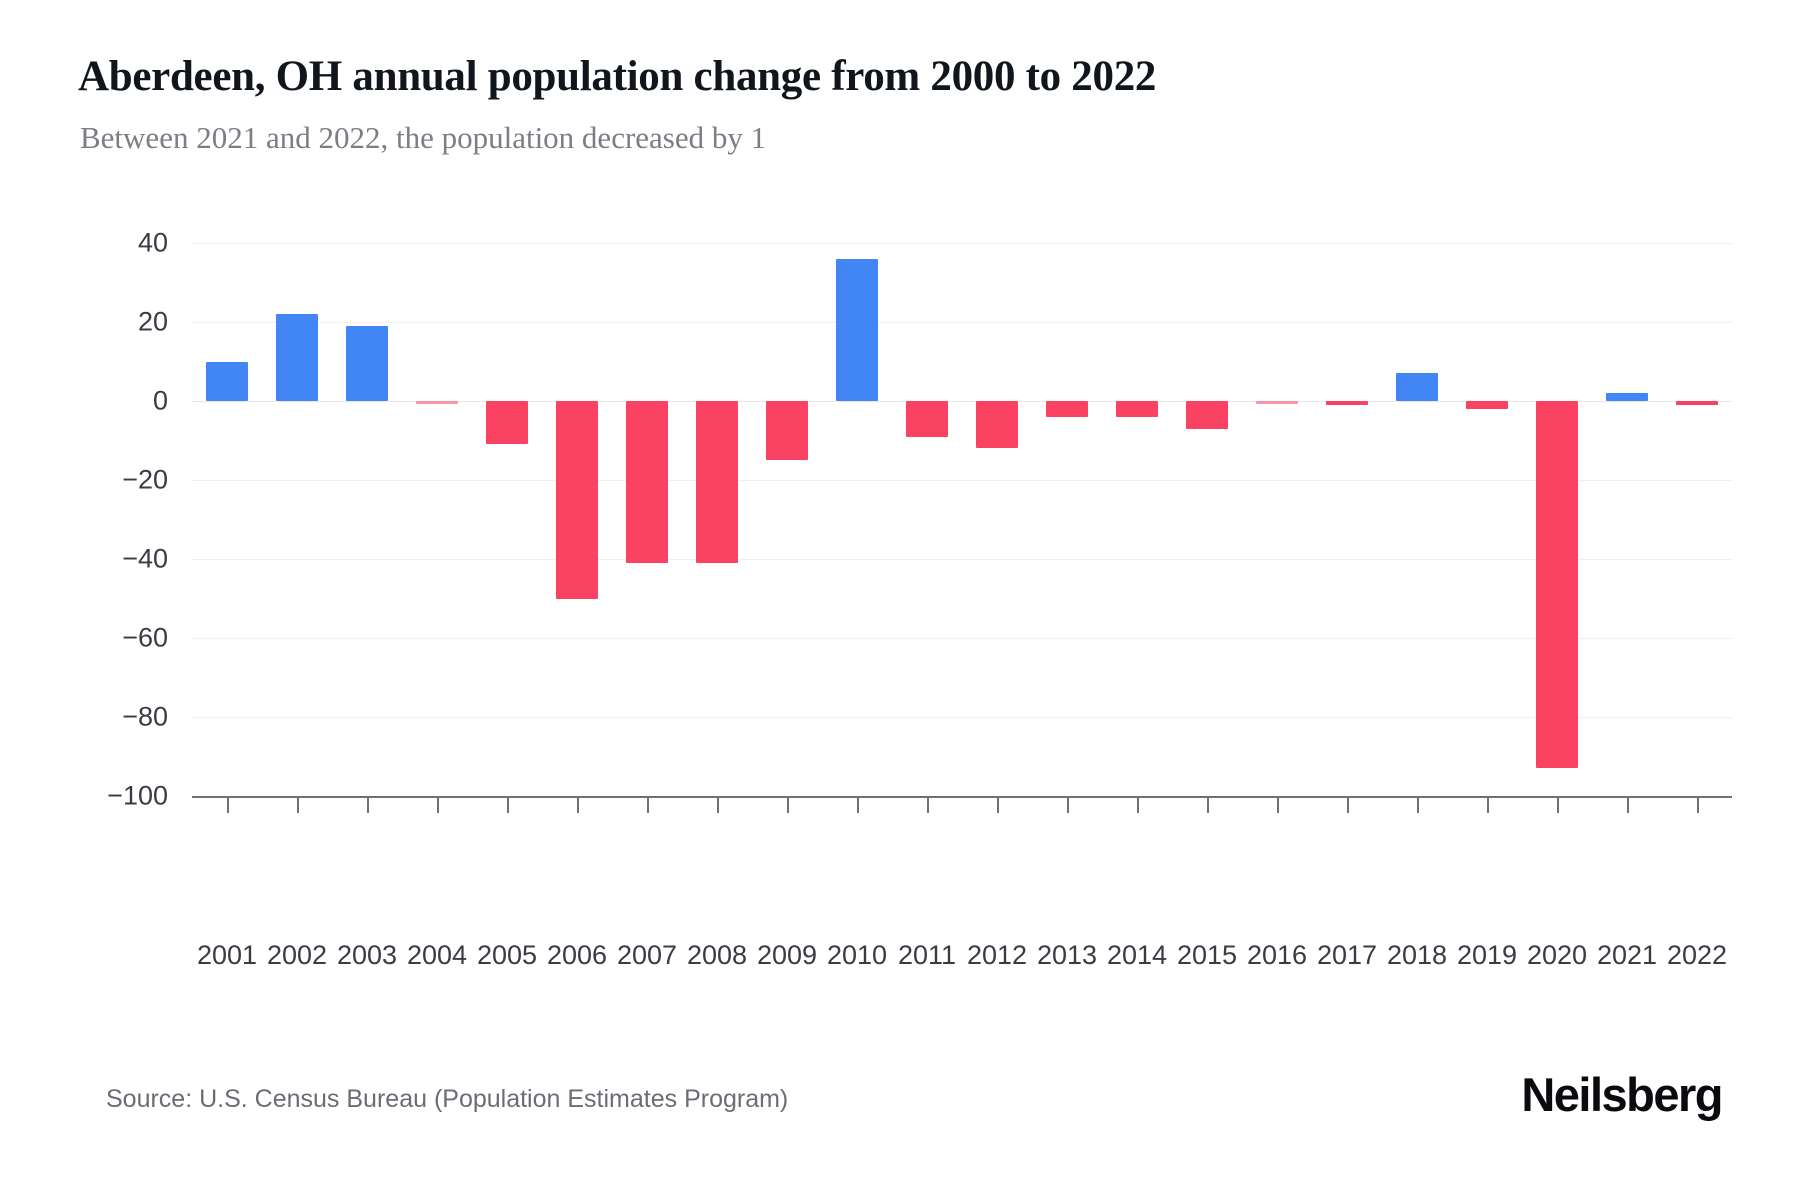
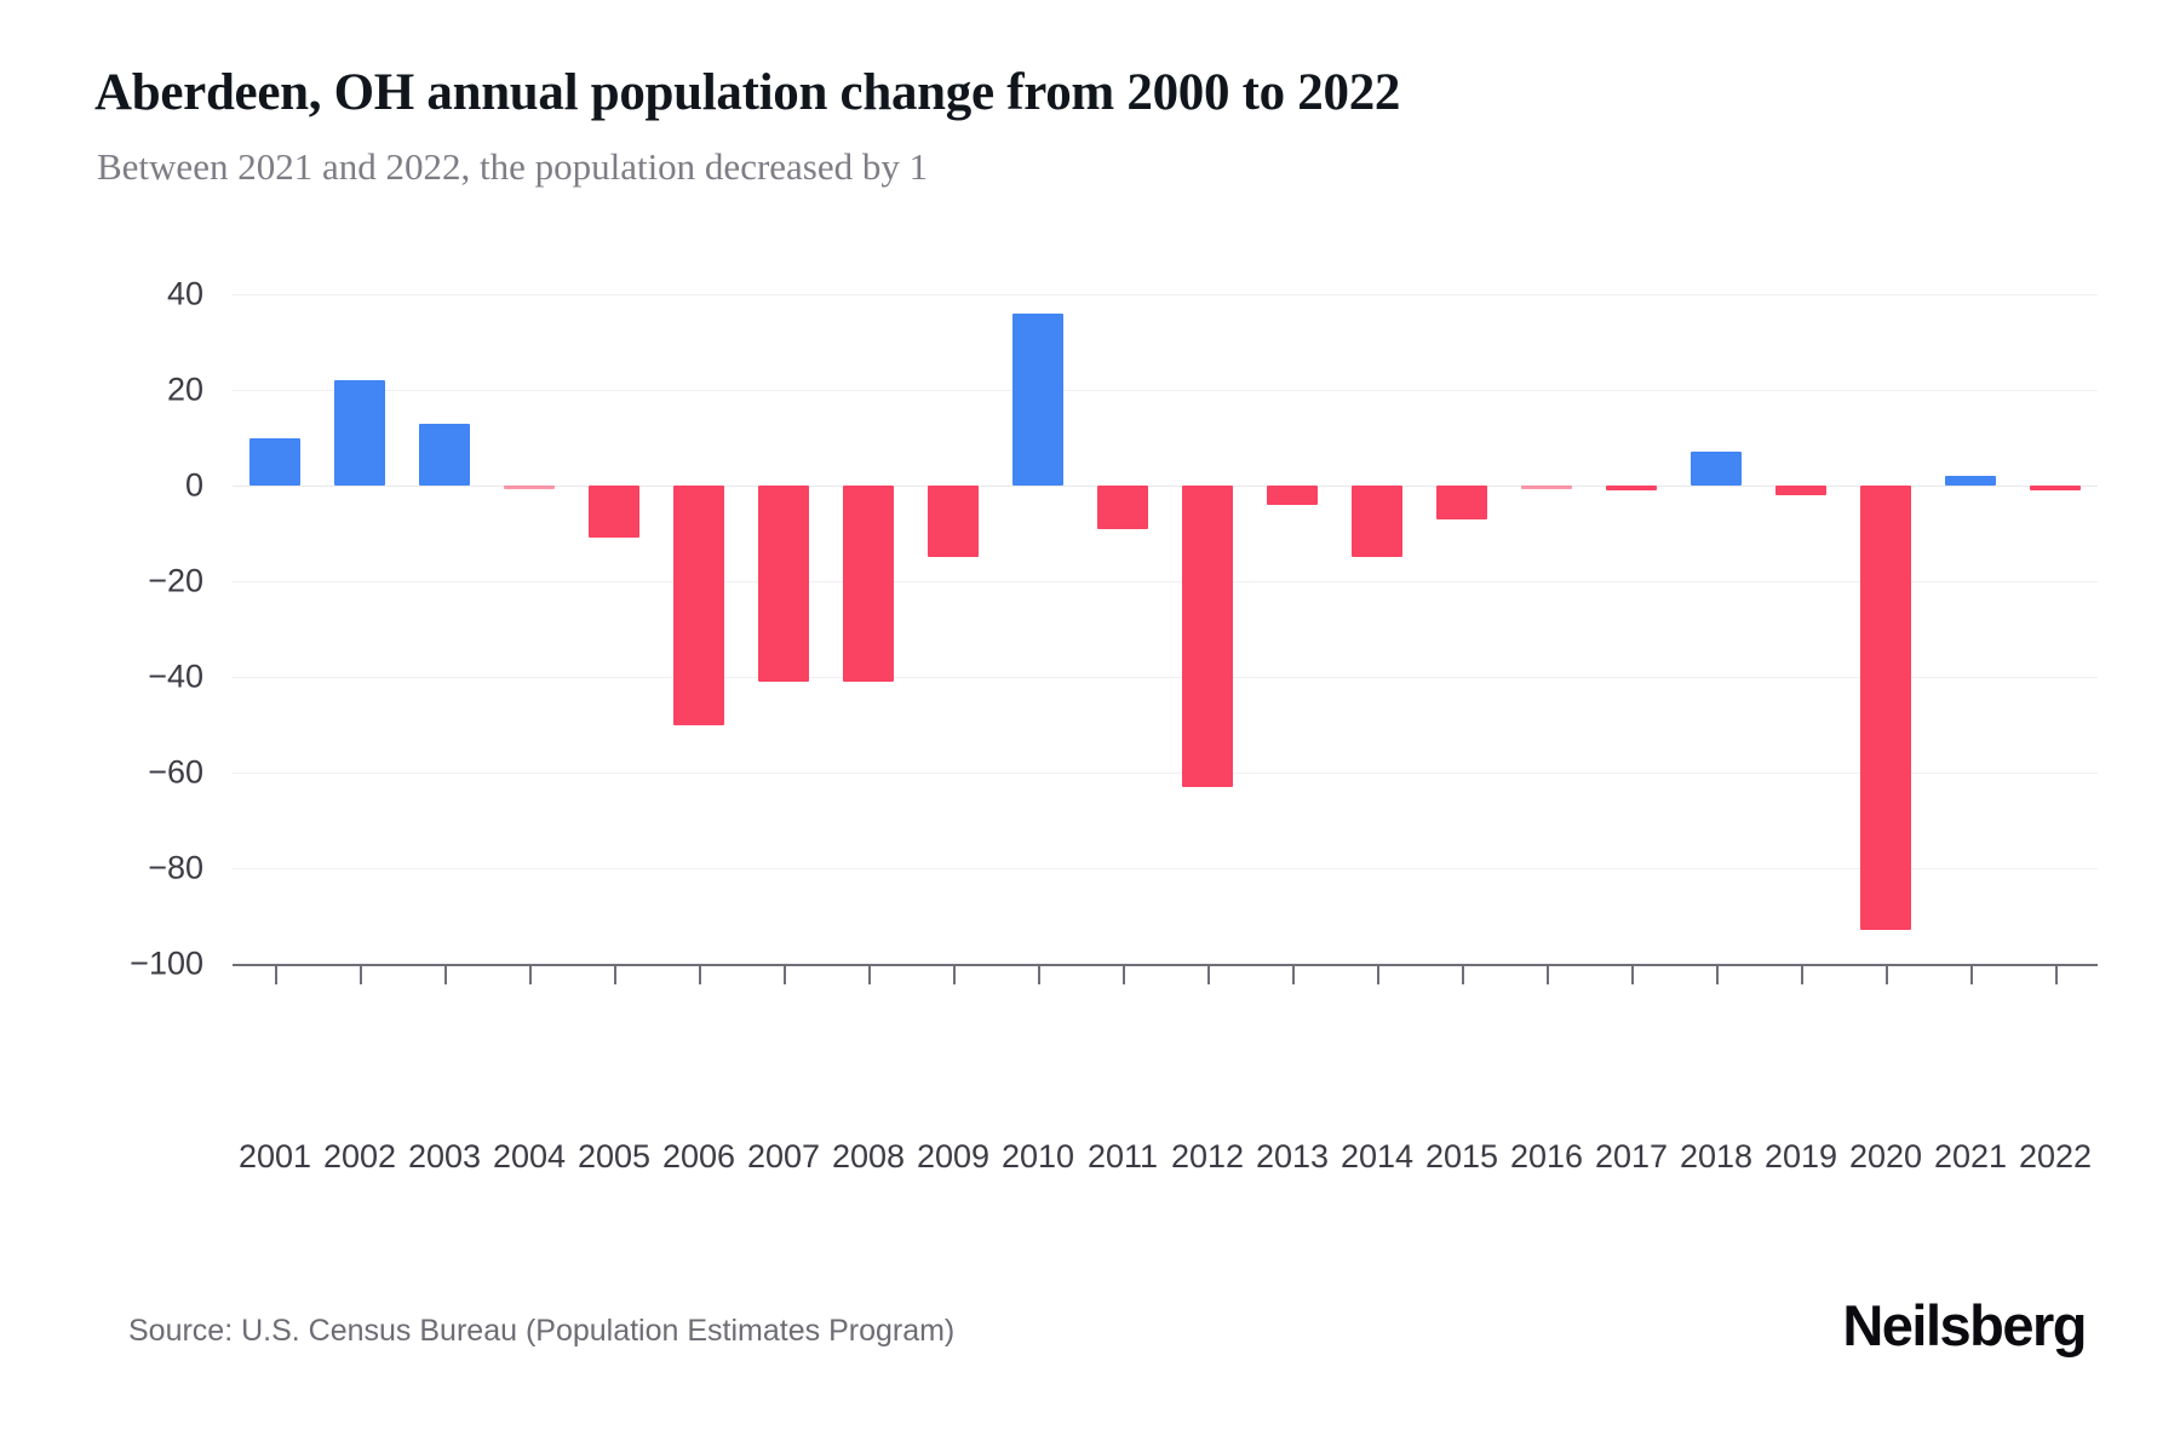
2003: 19 -> 13
2012: -12 -> -63
2014: -4 -> -15
